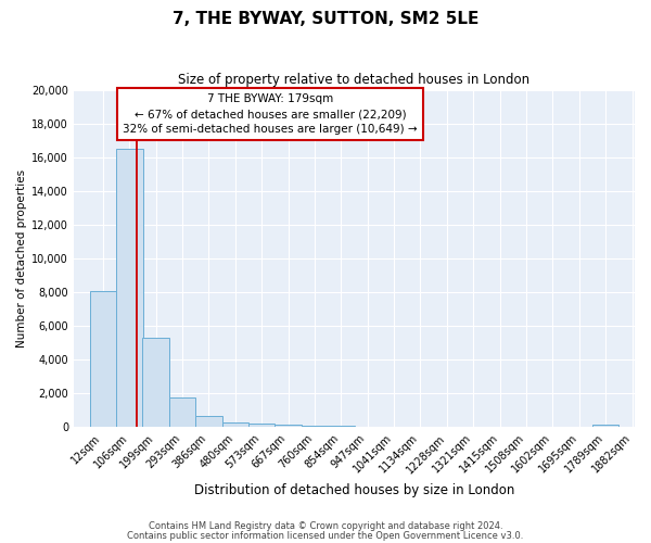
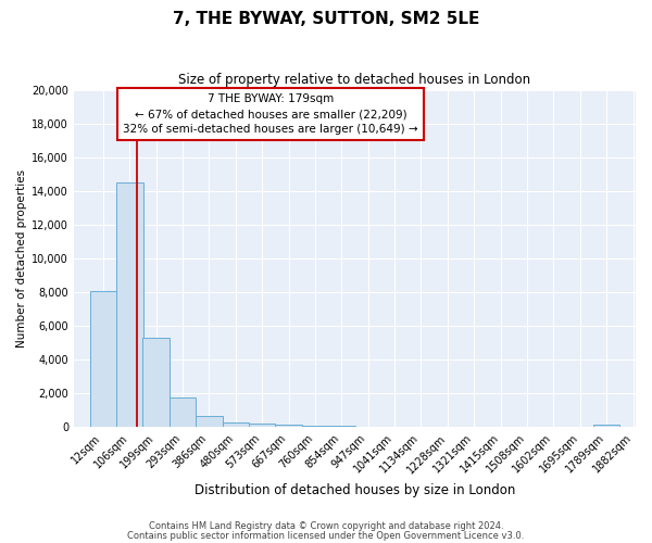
106sqm: 16,500 -> 14,500
